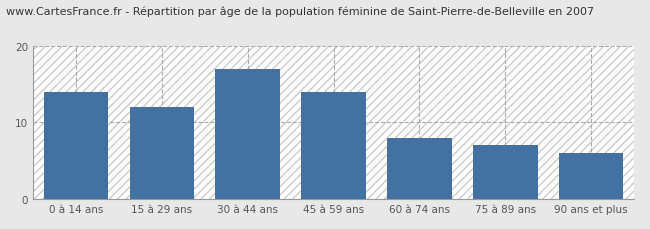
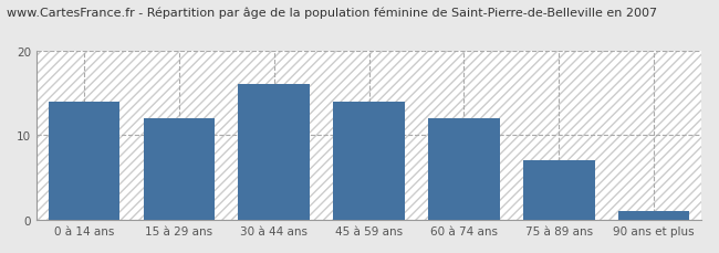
30 à 44 ans: 17 -> 16
60 à 74 ans: 8 -> 12
90 ans et plus: 6 -> 1
